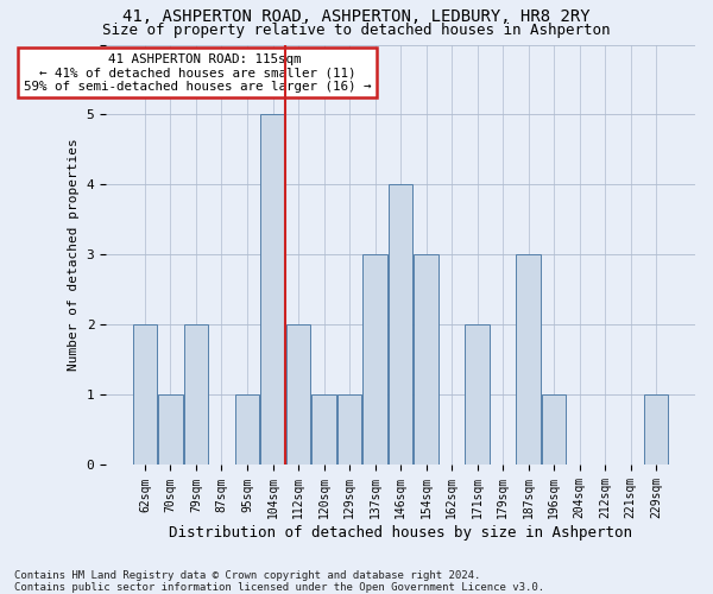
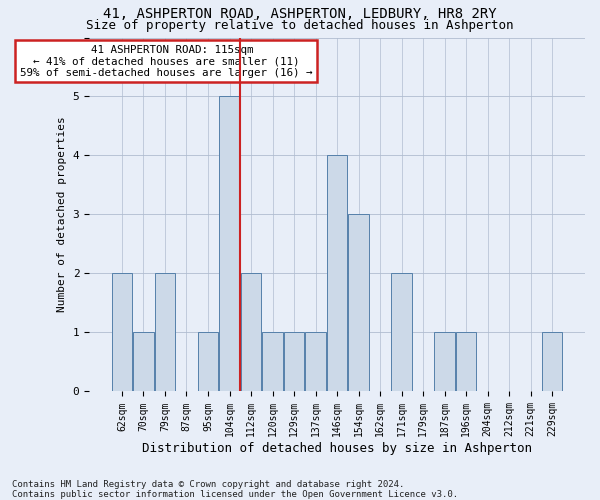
137sqm: 3 -> 1
187sqm: 3 -> 1
